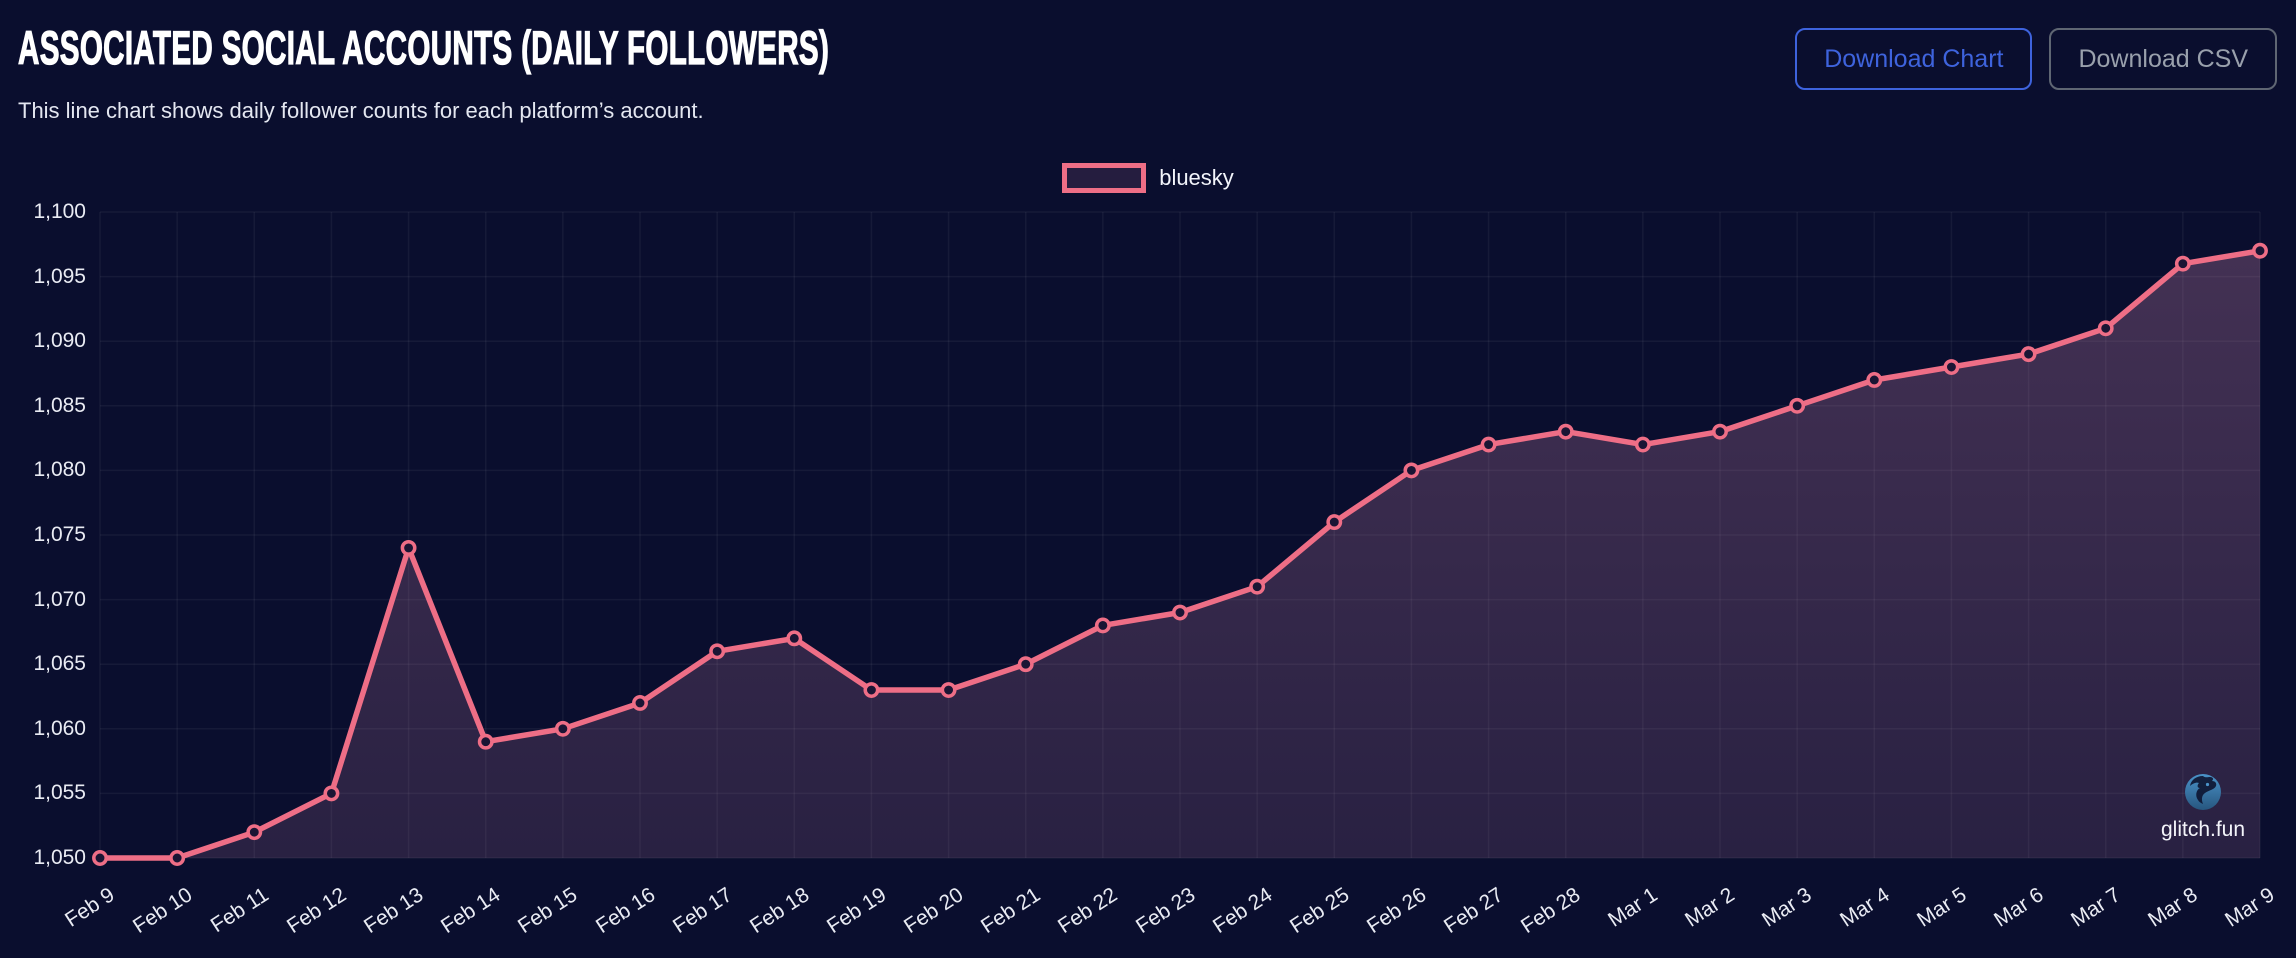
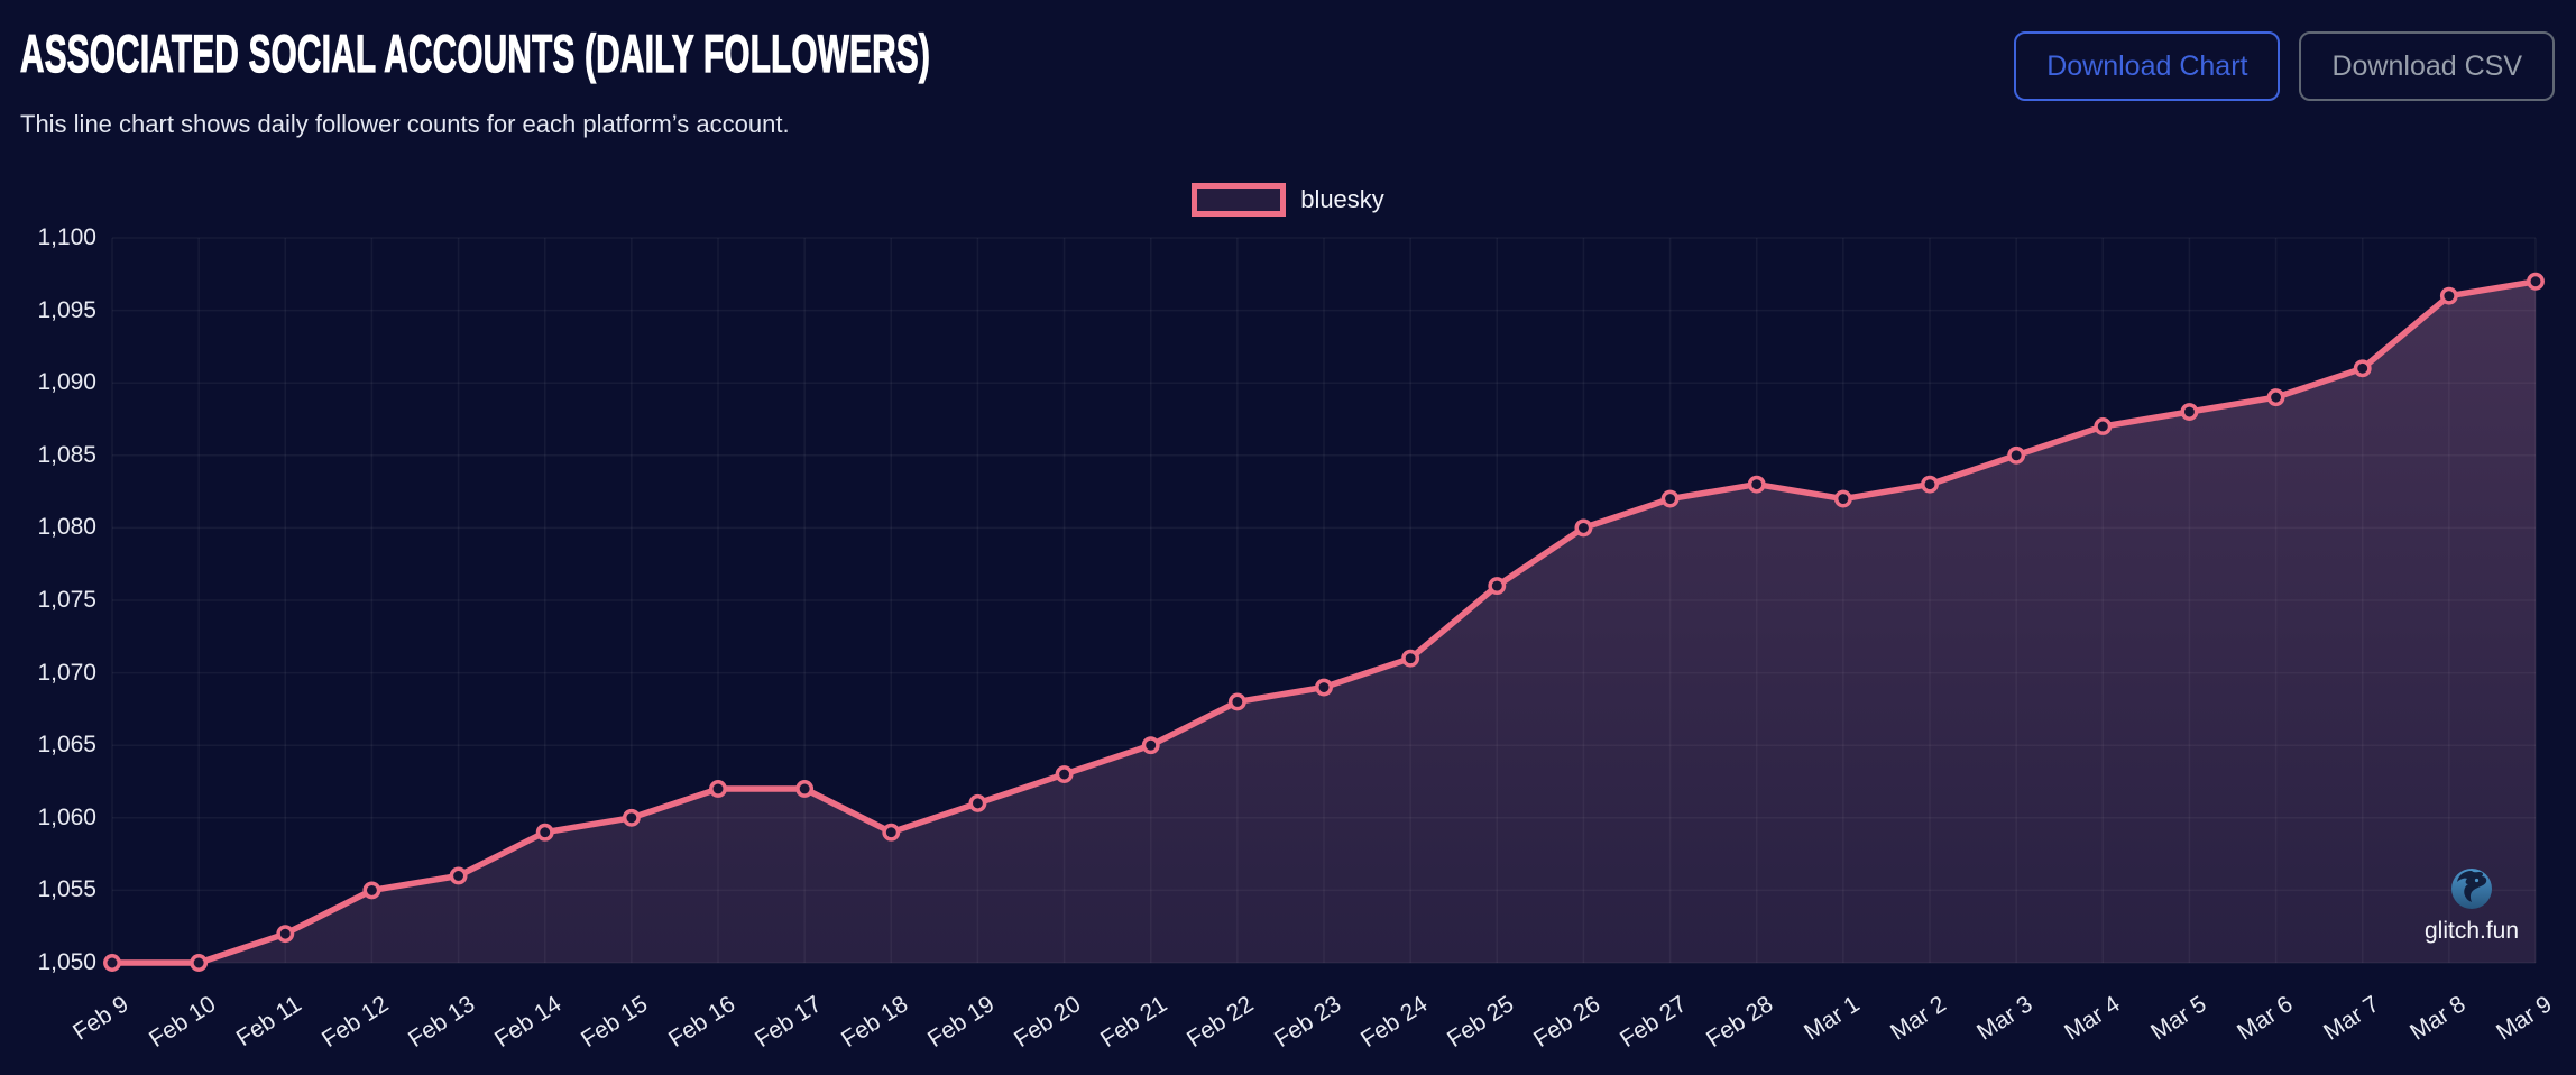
Feb 13: 1074 -> 1056
Feb 17: 1066 -> 1062
Feb 18: 1067 -> 1059
Feb 19: 1063 -> 1061
